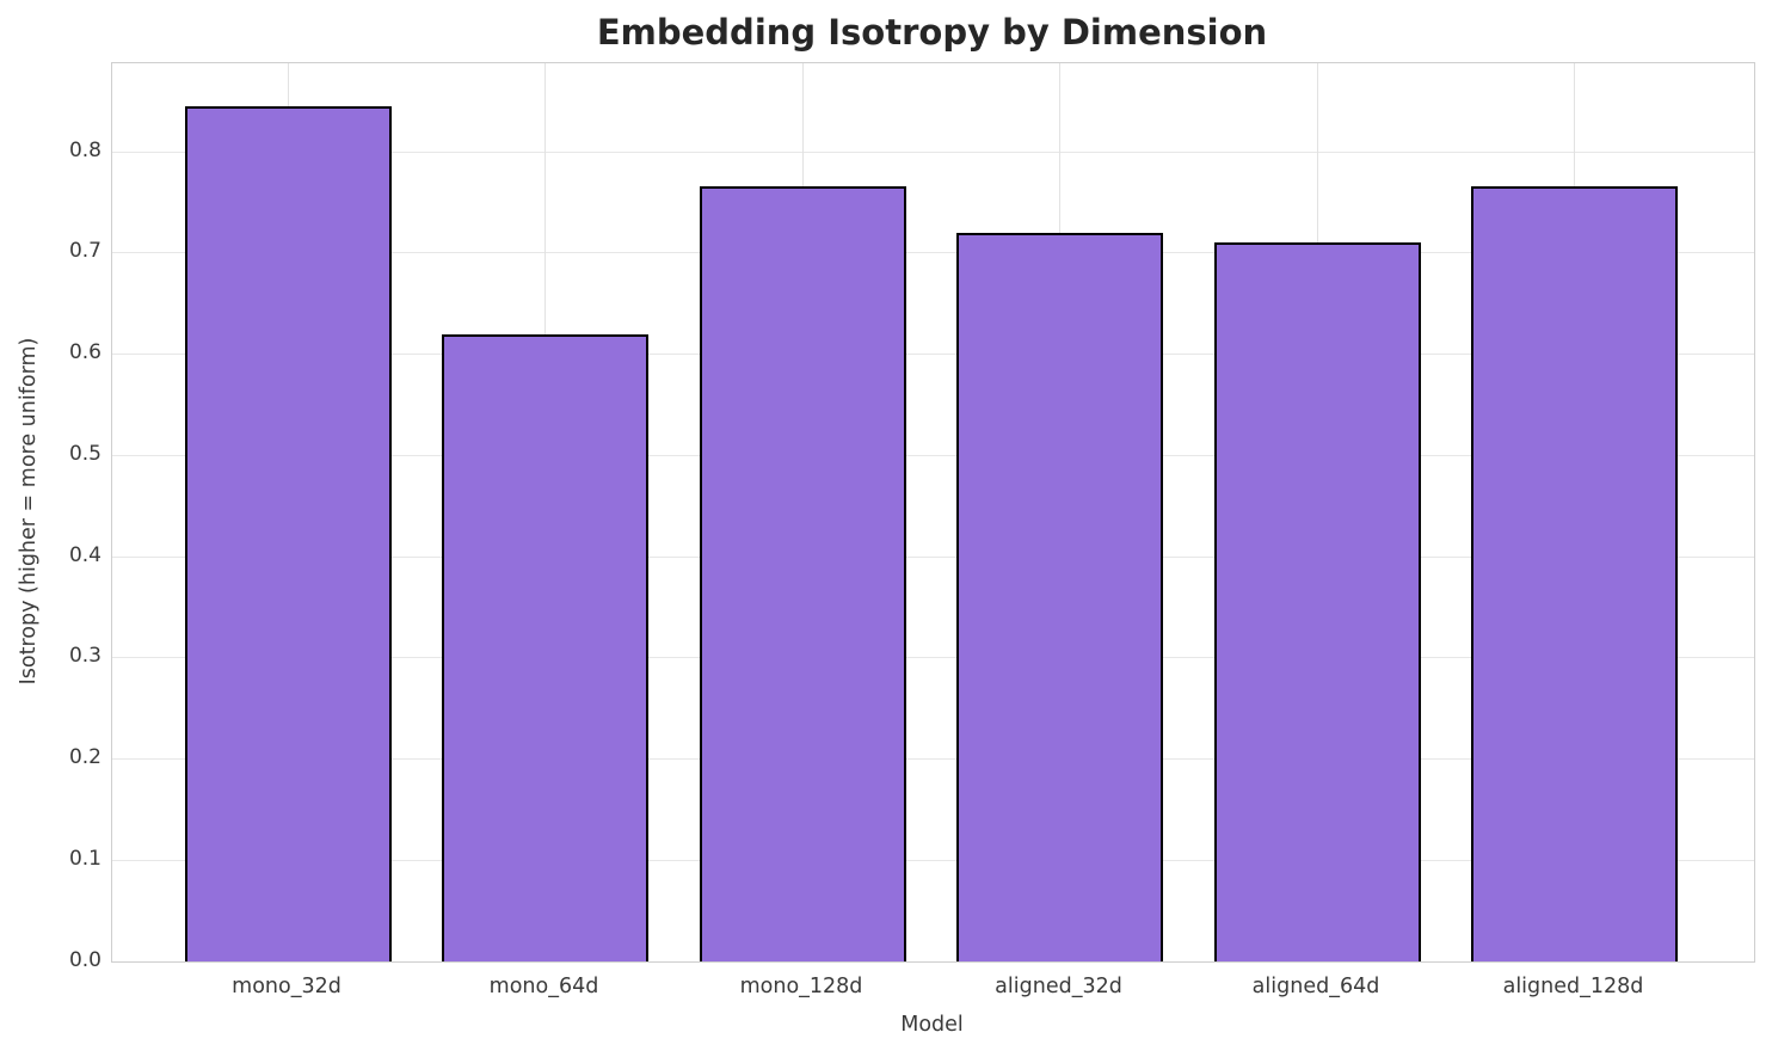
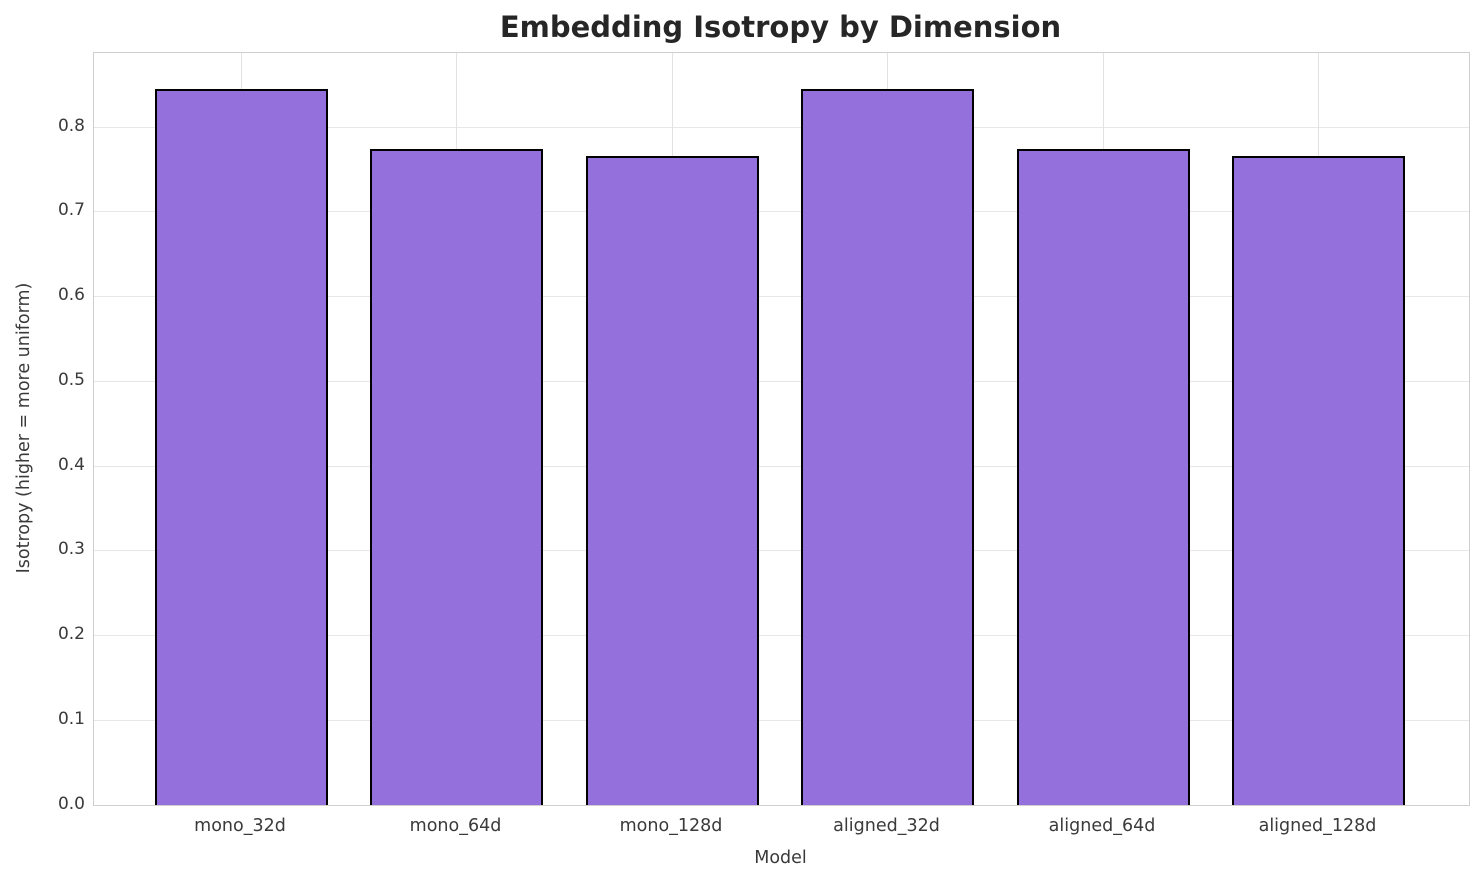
mono_64d: 0.62 -> 0.77
aligned_32d: 0.72 -> 0.84
aligned_64d: 0.71 -> 0.77
